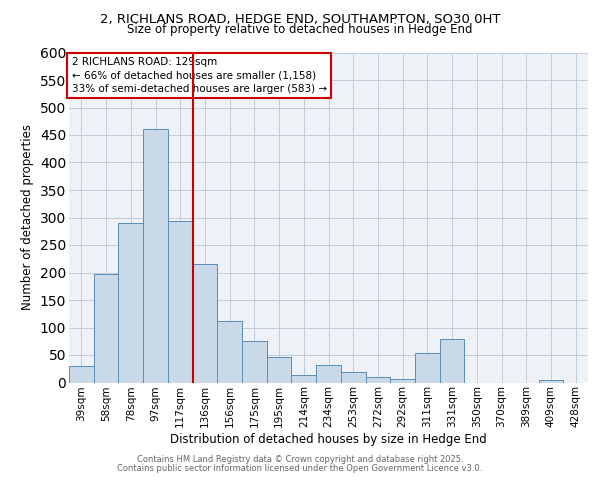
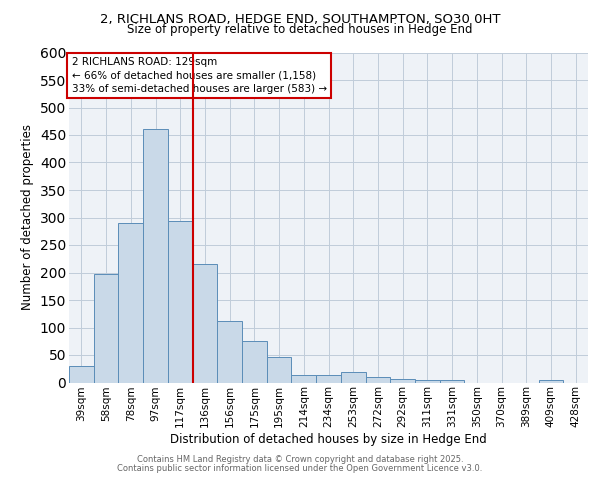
234sqm: 32 -> 14
311sqm: 54 -> 5
331sqm: 80 -> 5
